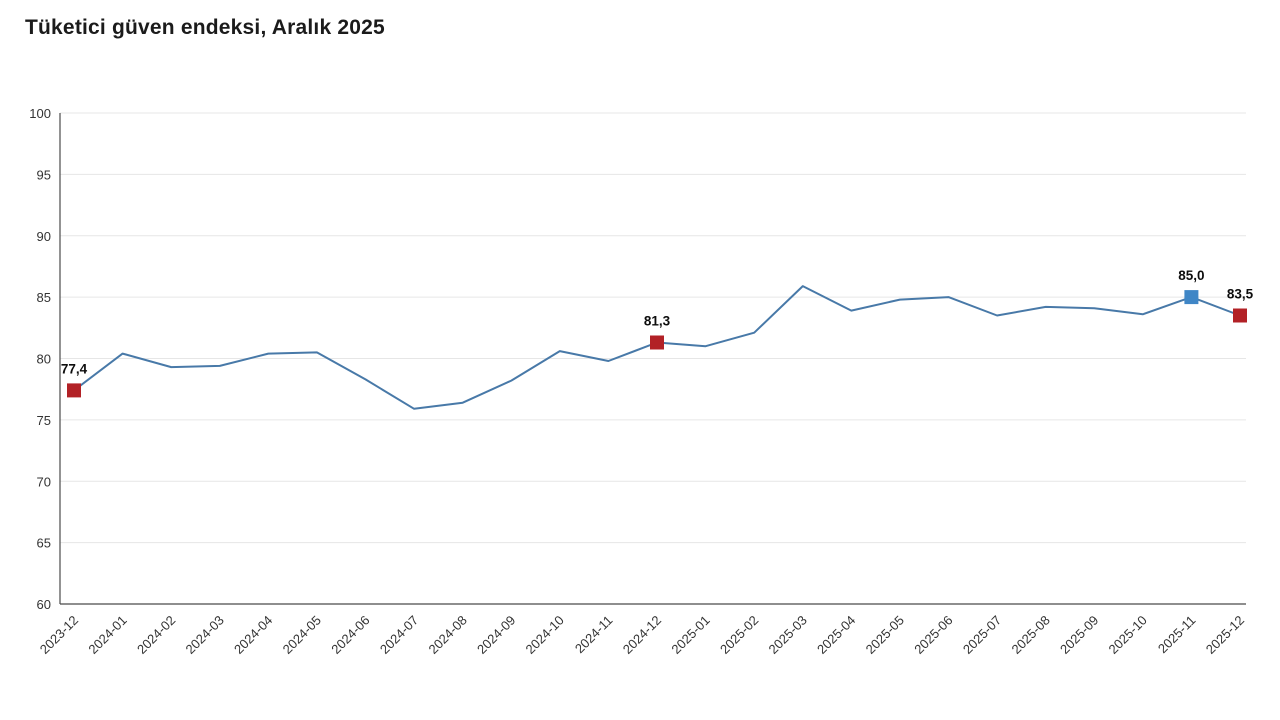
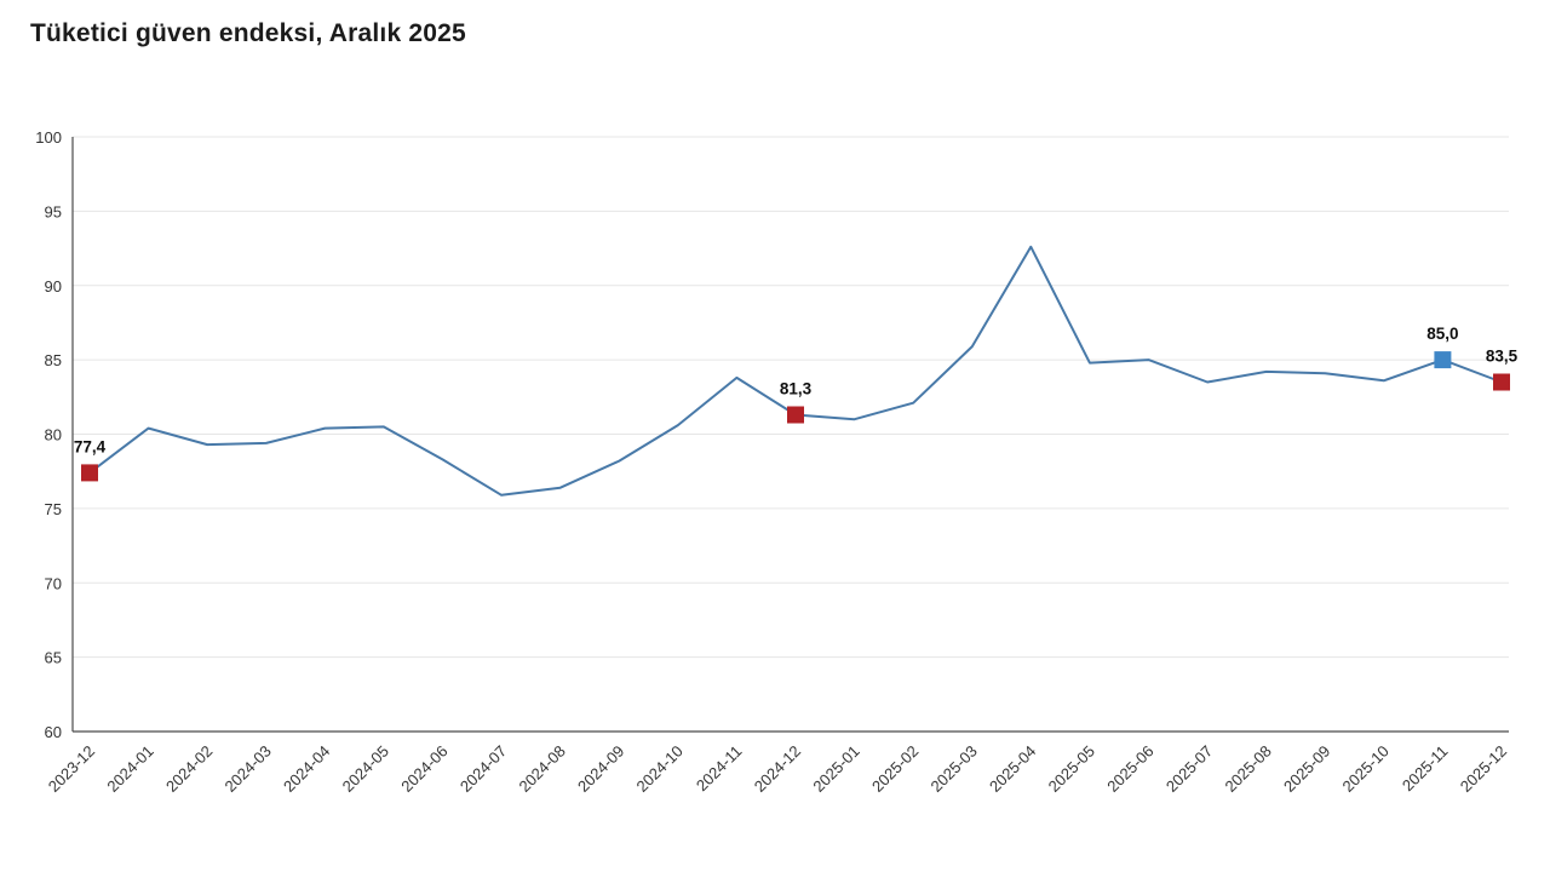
2024-11: 79.8 -> 83.8
2025-04: 83.9 -> 92.6
